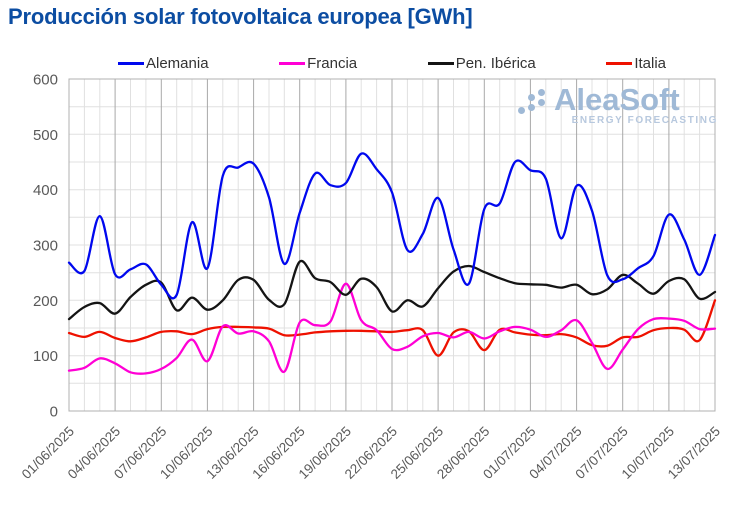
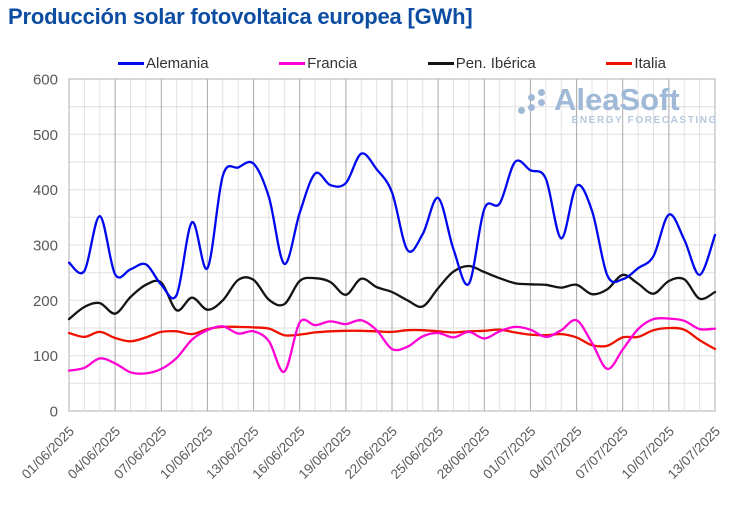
Francia/10/06/2025: 90 -> 150
Pen. Ibérica/16/06/2025: 270 -> 240
Francia/19/06/2025: 230 -> 160
Pen. Ibérica/22/06/2025: 180 -> 220
Italia/25/06/2025: 100 -> 140
Italia/28/06/2025: 110 -> 140
Italia/13/07/2025: 200 -> 110
